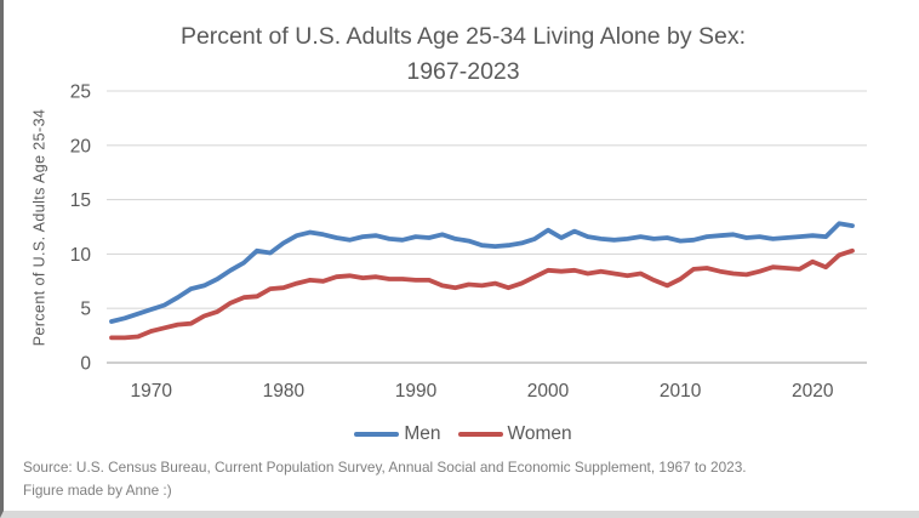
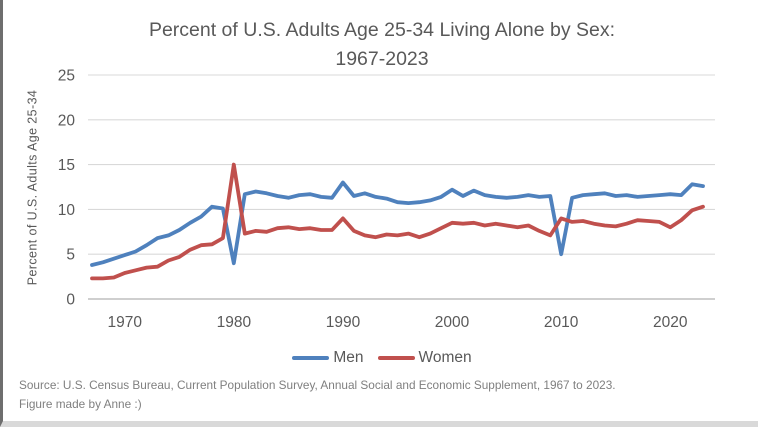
Men/1980: 11 -> 4
Women/1980: 7 -> 15
Men/1990: 12 -> 13
Women/1990: 8 -> 9
Men/2010: 11 -> 5
Women/2010: 8 -> 9
Women/2020: 9 -> 8
